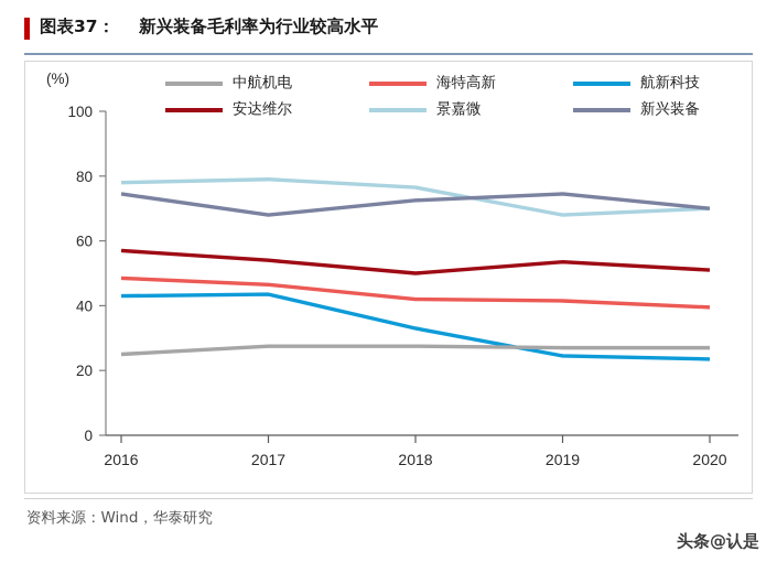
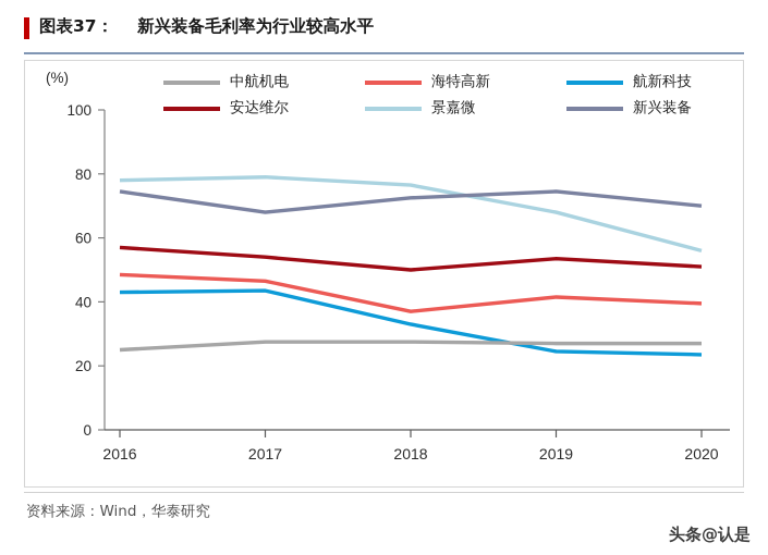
海特高新/2018: 42 -> 37
景嘉微/2020: 70 -> 56
